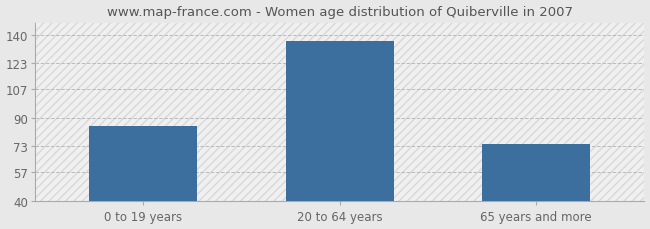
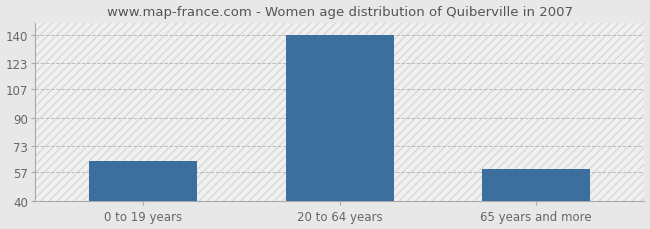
0 to 19 years: 85 -> 64
20 to 64 years: 136 -> 140
65 years and more: 74 -> 59
